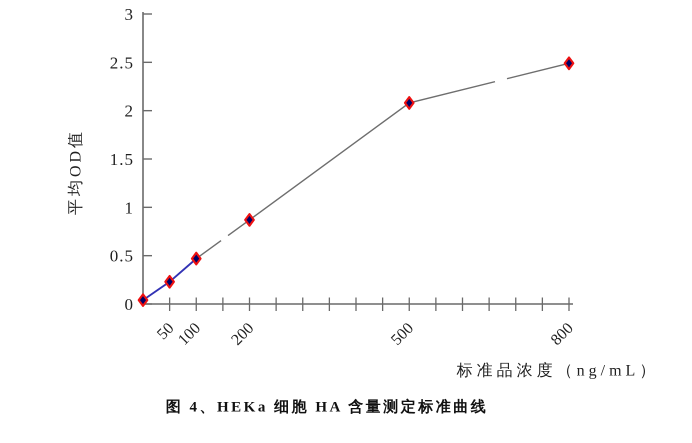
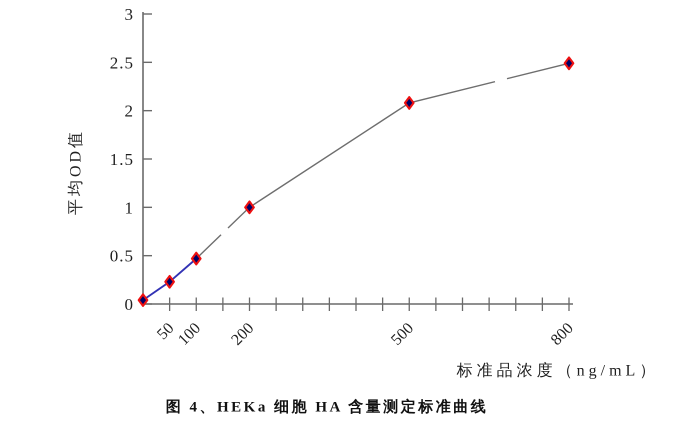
200: 0.9 -> 1.0
